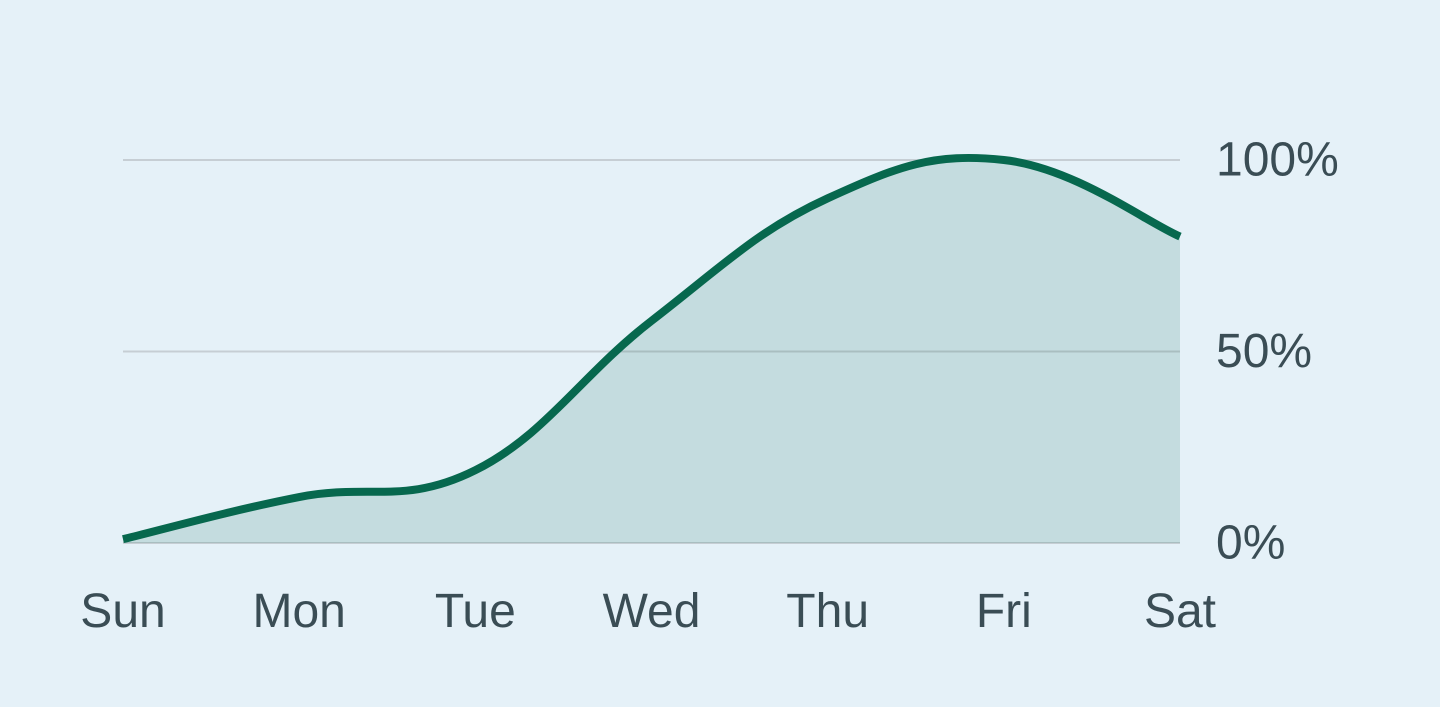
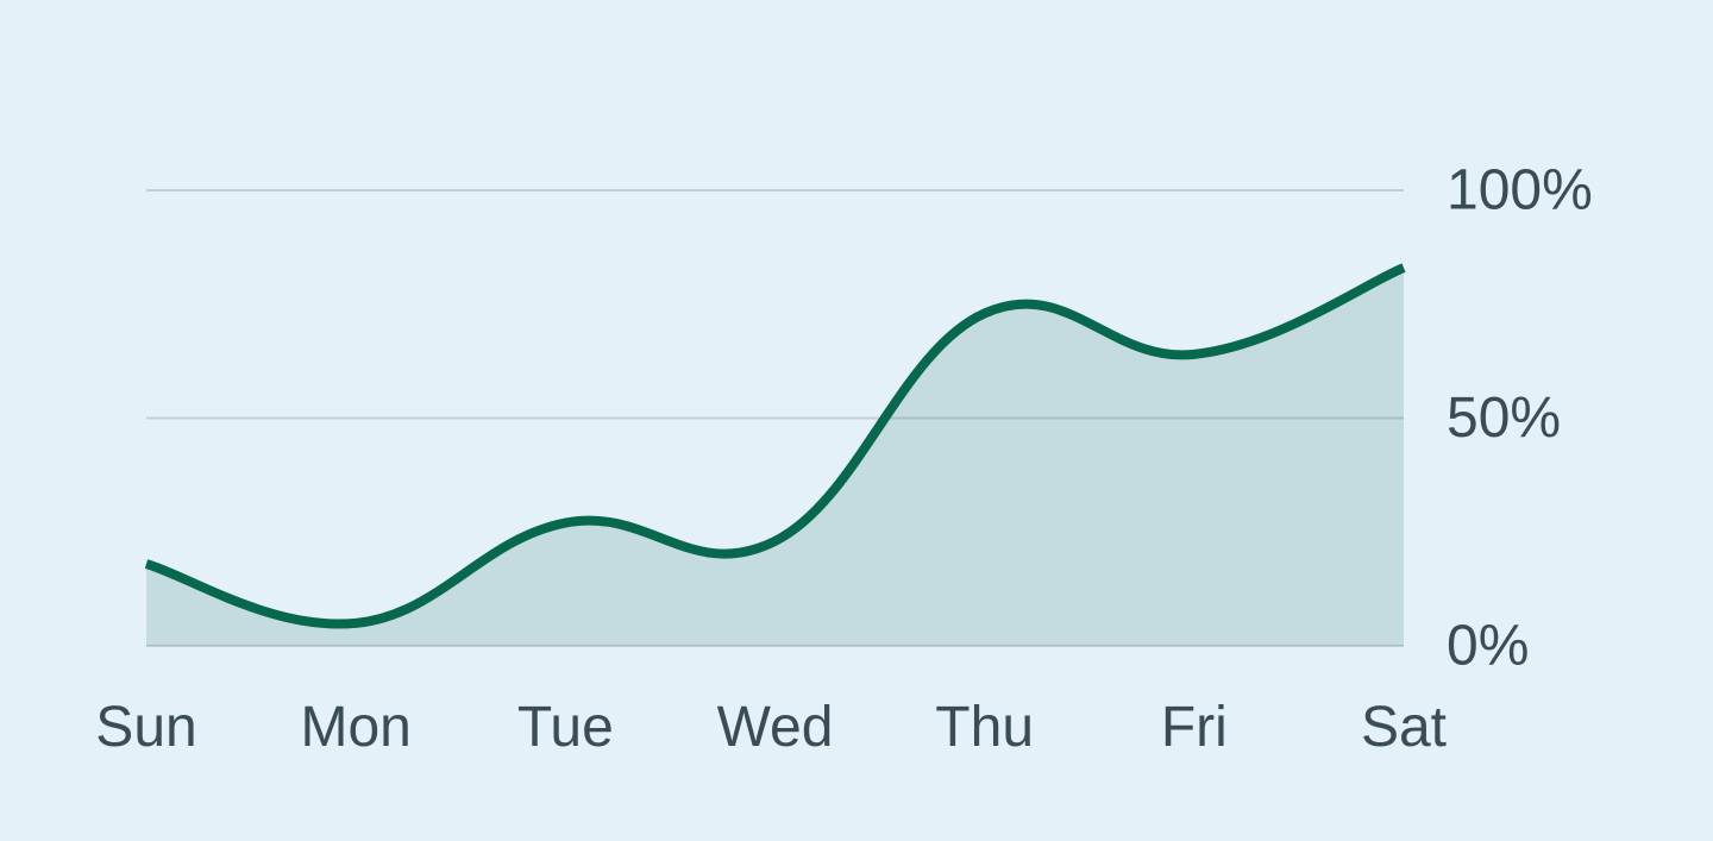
Sun: 1% -> 18%
Mon: 12% -> 5%
Tue: 19% -> 27%
Wed: 58% -> 23%
Thu: 90% -> 73%
Fri: 100% -> 64%
Sat: 80% -> 83%
